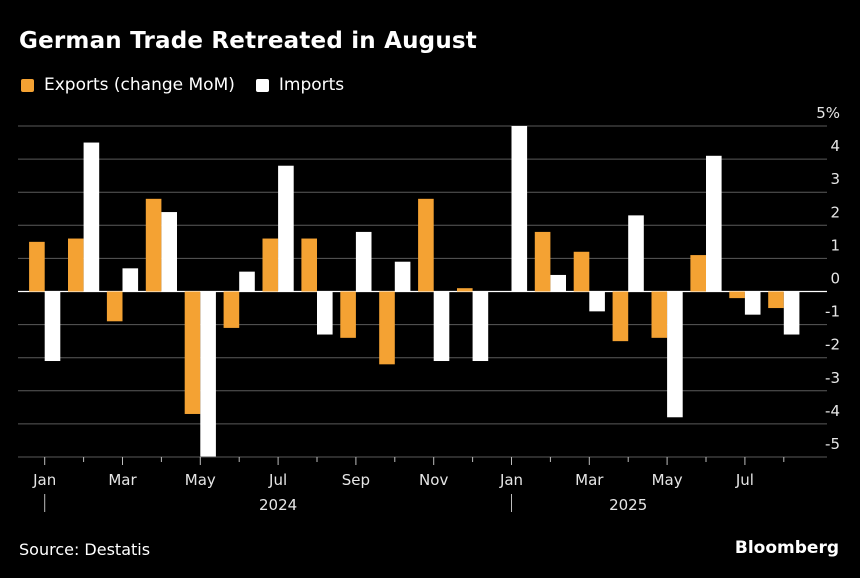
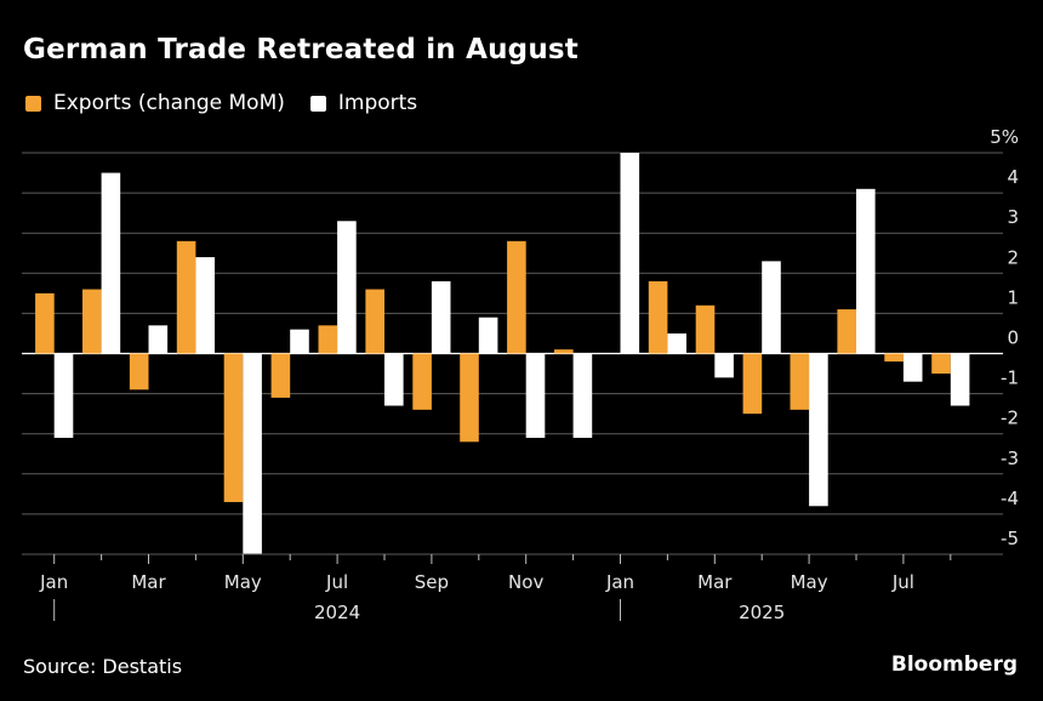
Exports (change MoM)/Jul 2024: 1.6% -> 0.7%
Imports/Jul 2024: 3.8% -> 3.3%
